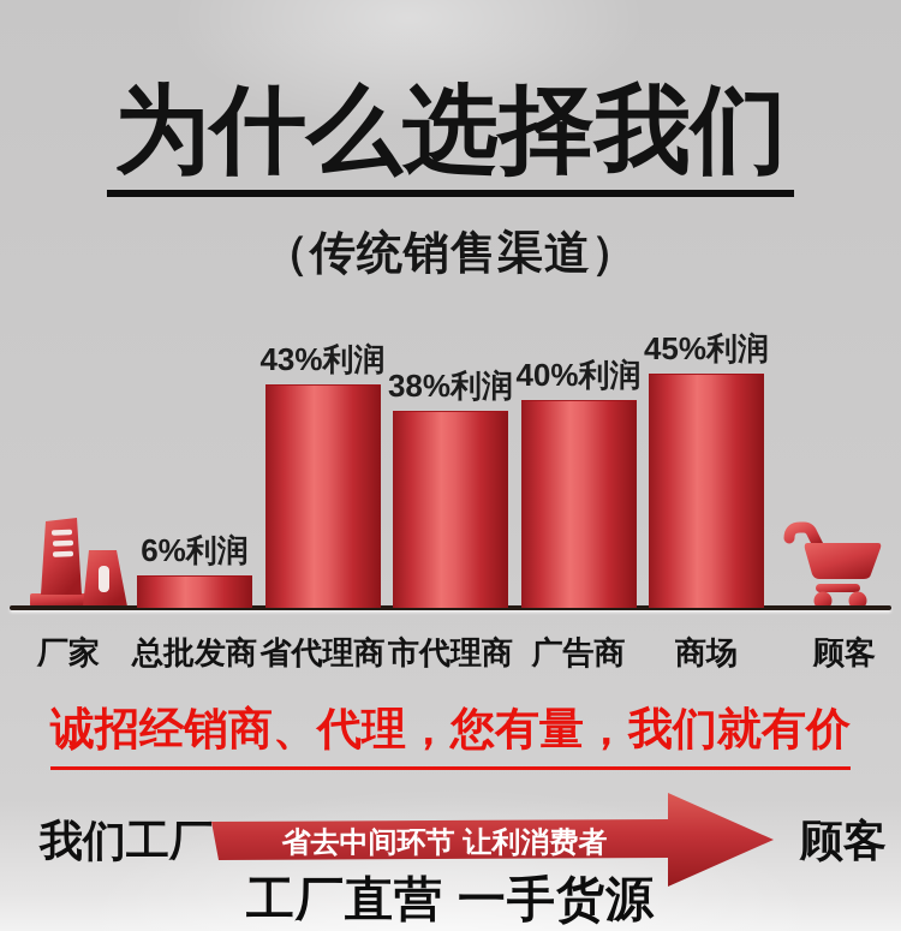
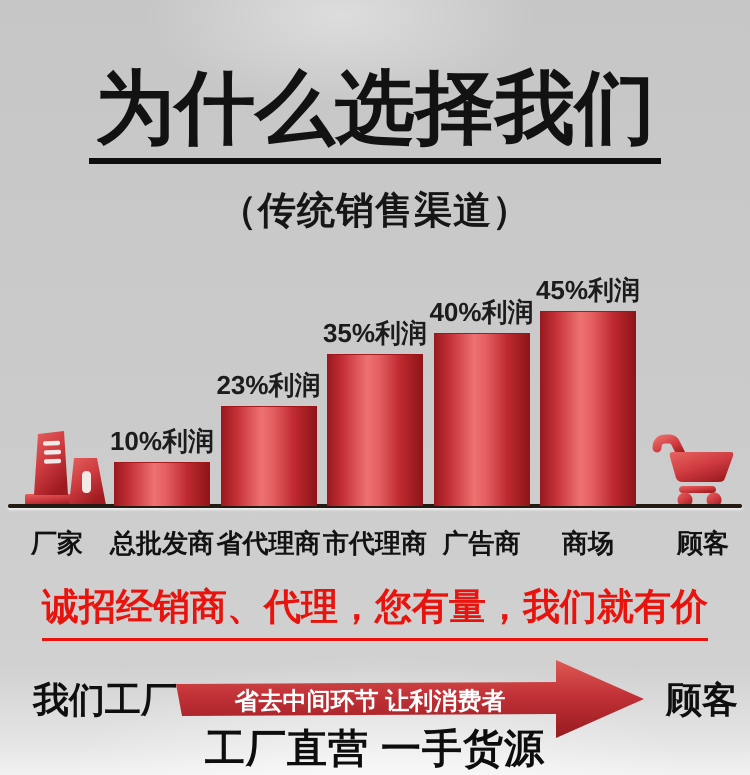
总批发商: 6 -> 10
省代理商: 43 -> 23
市代理商: 38 -> 35
